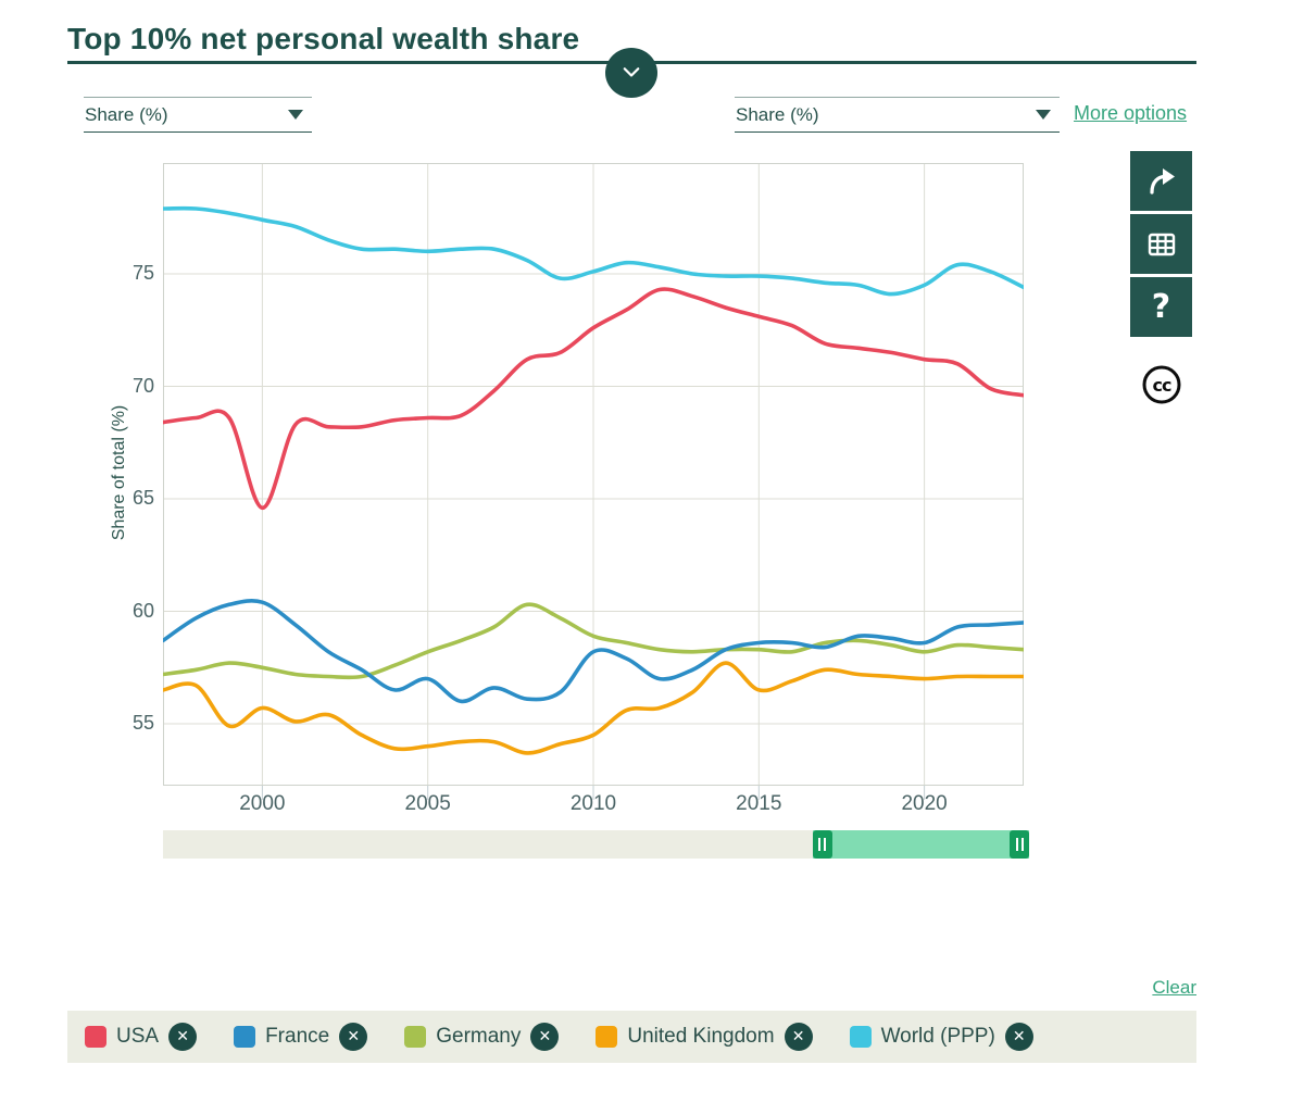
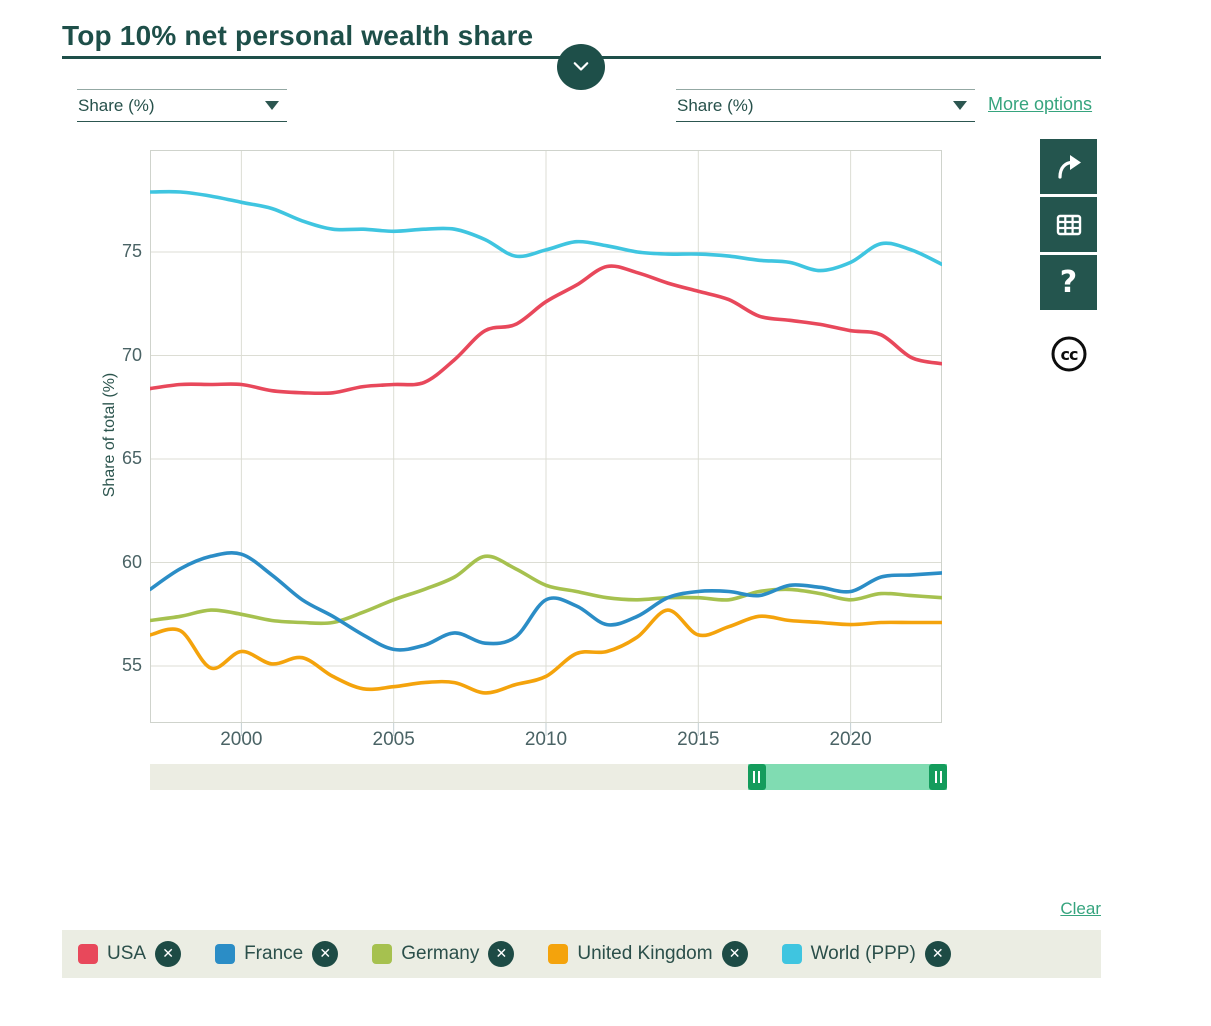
USA/2000: 64.6 -> 68.6
France/2005: 57.0 -> 55.8
